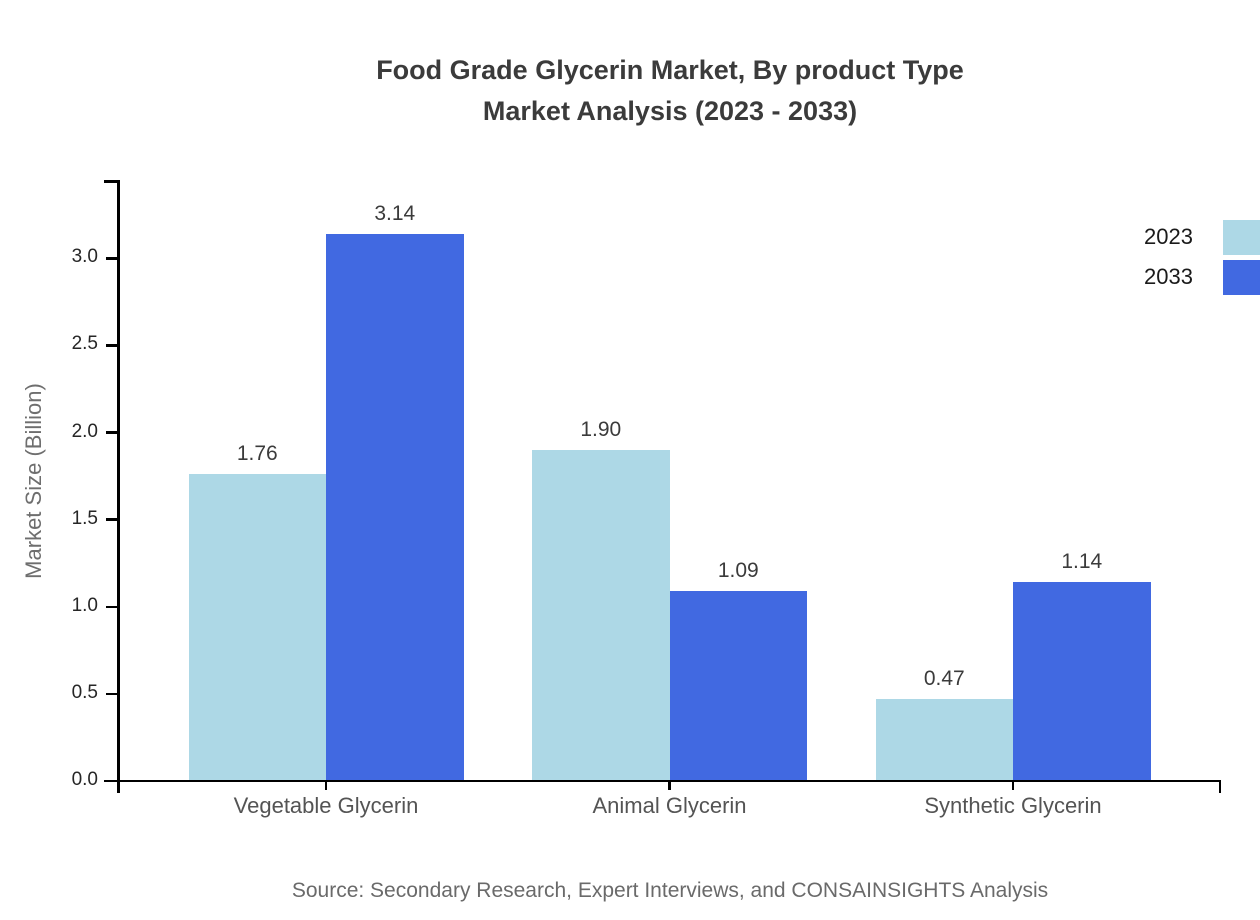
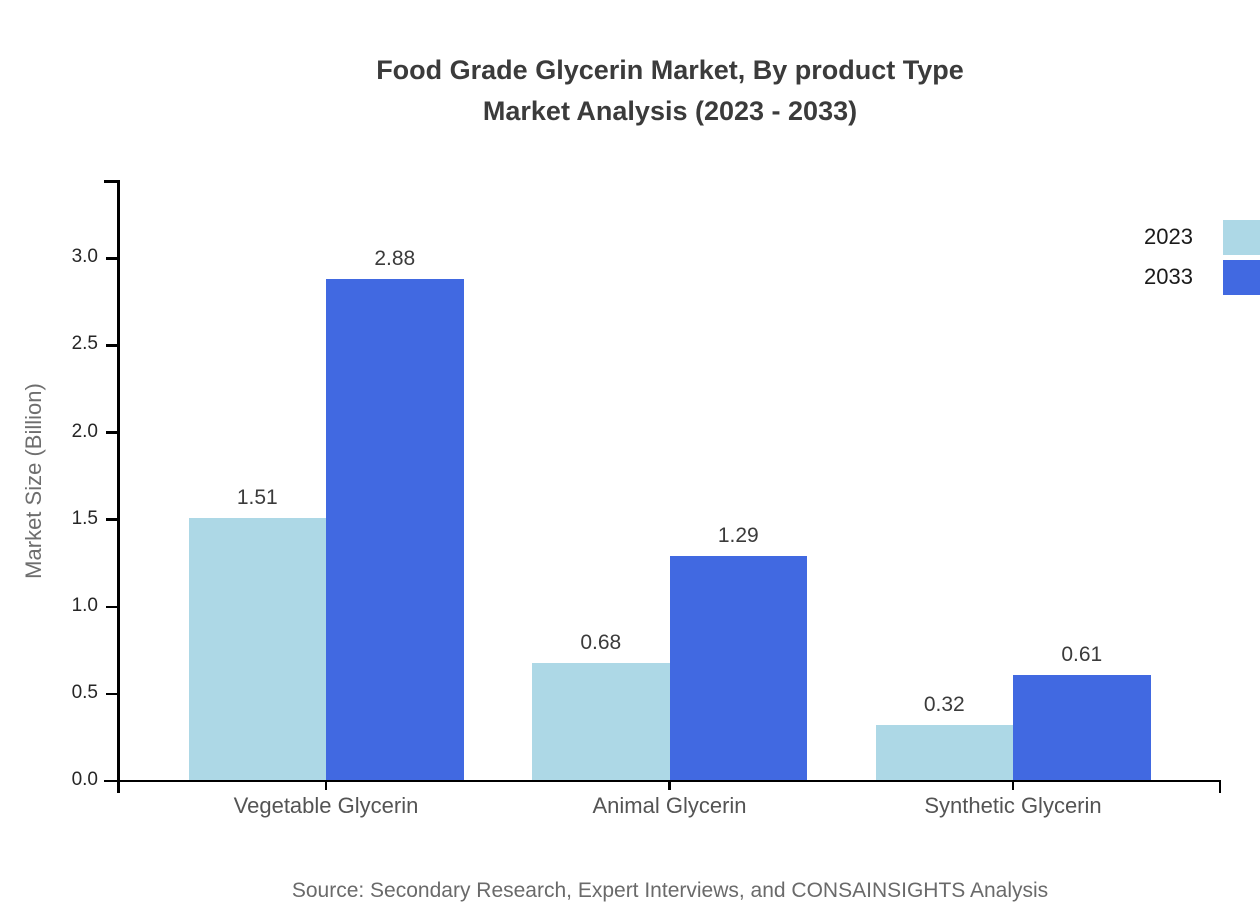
2023/Vegetable Glycerin: 1.76 -> 1.51
2033/Vegetable Glycerin: 3.14 -> 2.88
2023/Animal Glycerin: 1.90 -> 0.68
2033/Animal Glycerin: 1.09 -> 1.29
2023/Synthetic Glycerin: 0.47 -> 0.32
2033/Synthetic Glycerin: 1.14 -> 0.61
